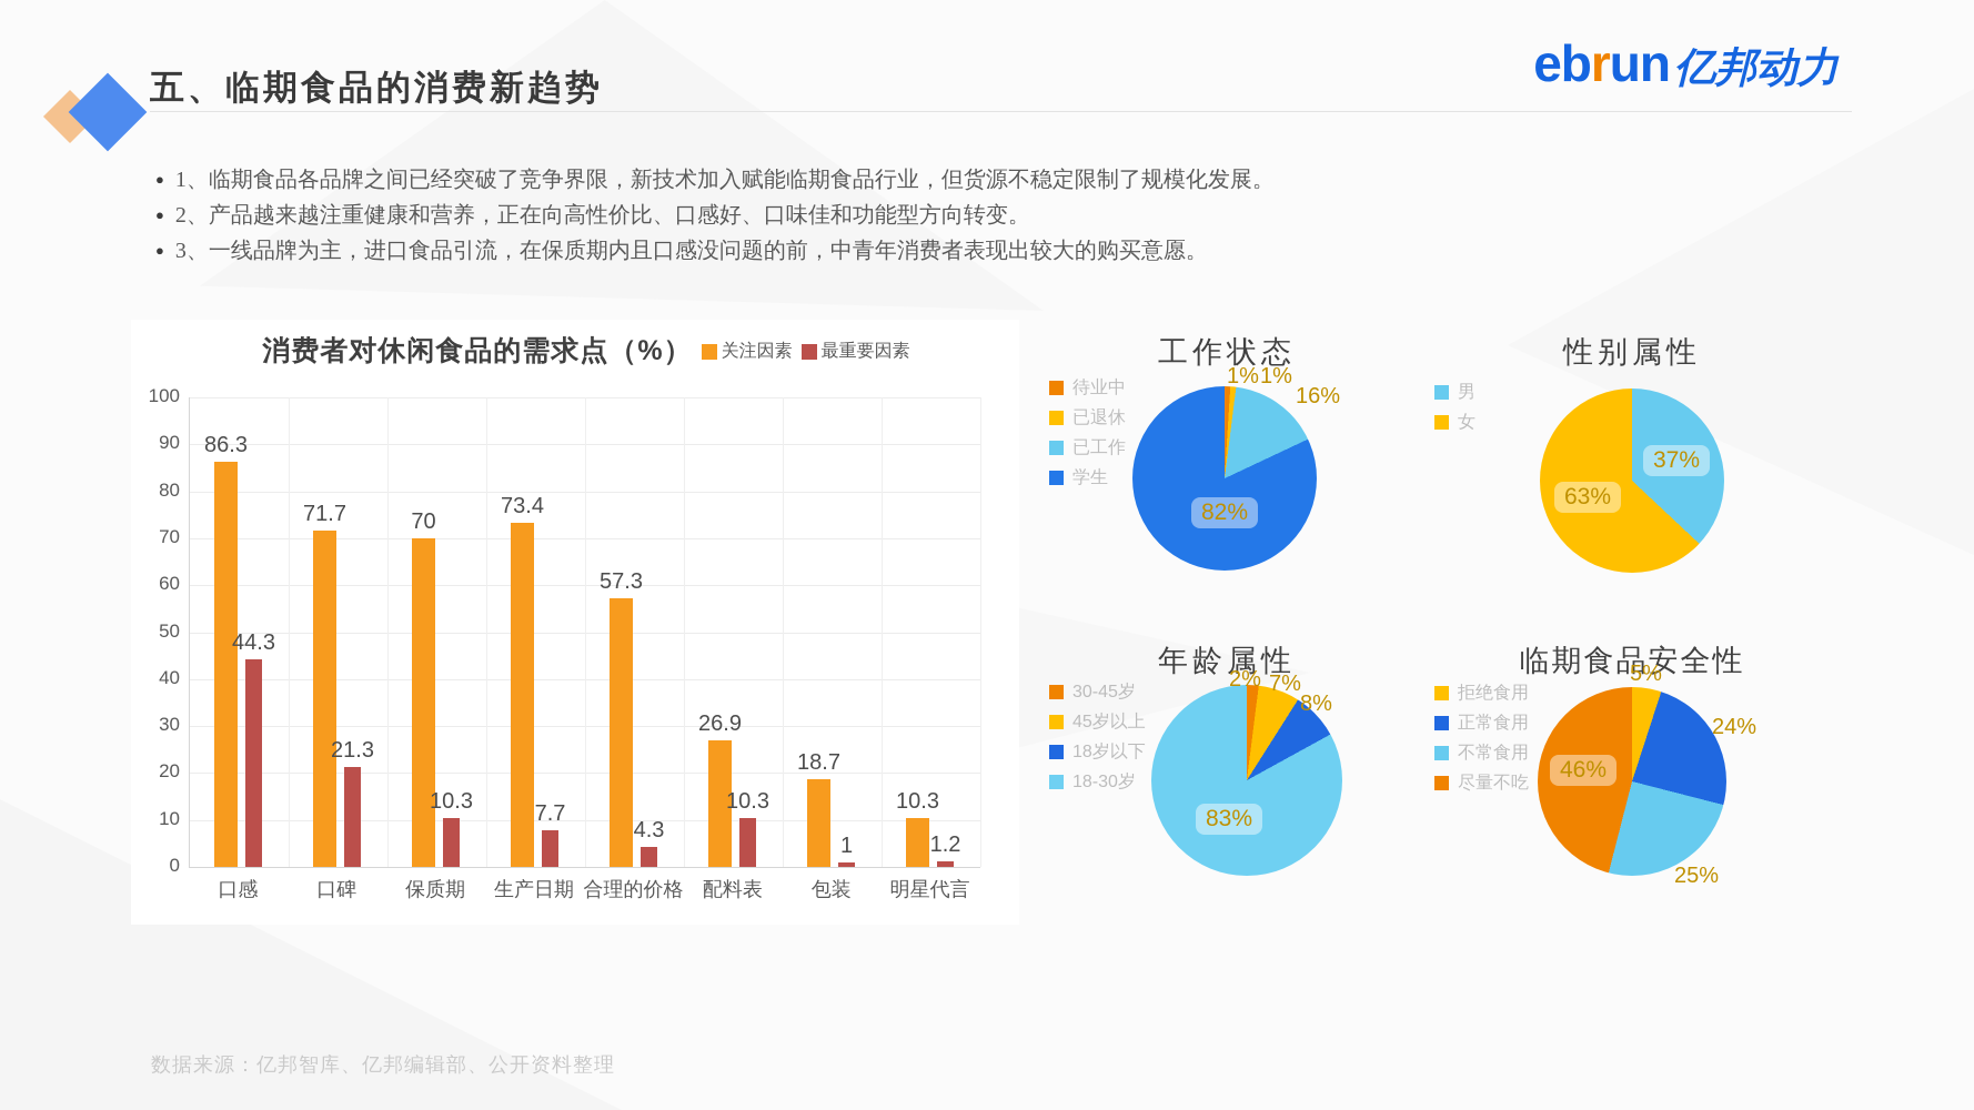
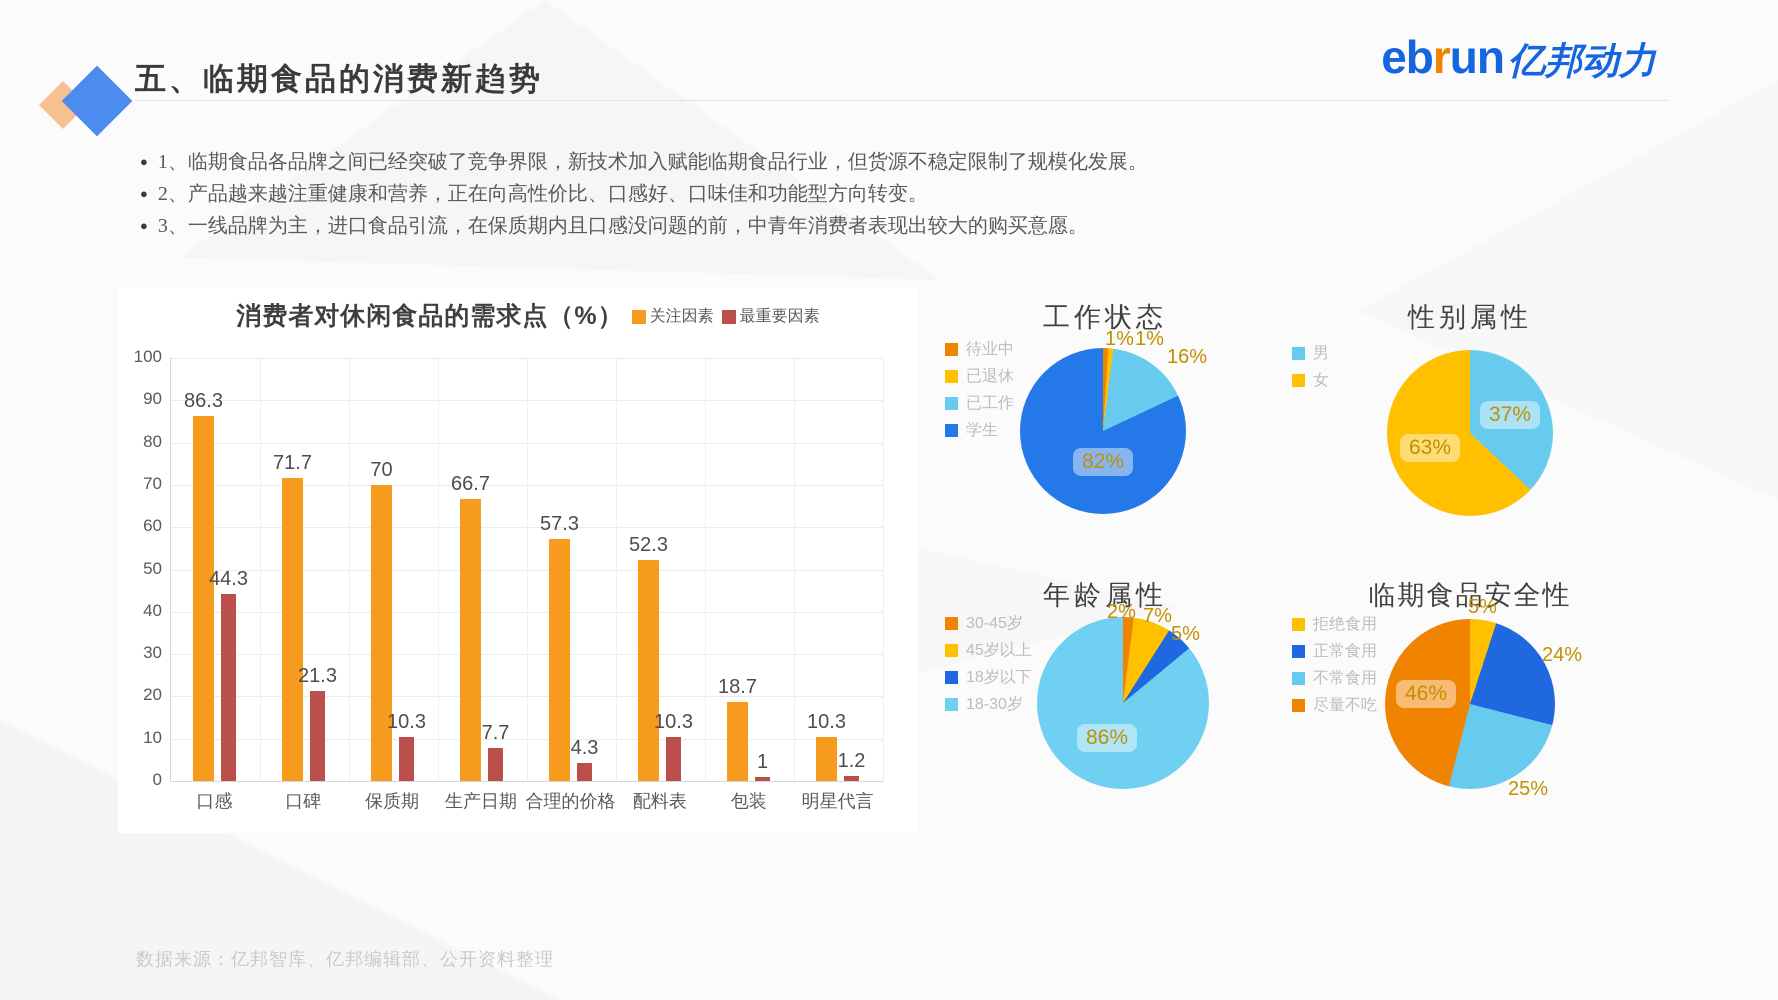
消费者对休闲食品的需求点（%）/关注因素/生产日期: 73.4 -> 66.7
消费者对休闲食品的需求点（%）/关注因素/配料表: 26.9 -> 52.3
年龄属性/18岁以下: 8% -> 5%
年龄属性/18-30岁: 83% -> 86%
